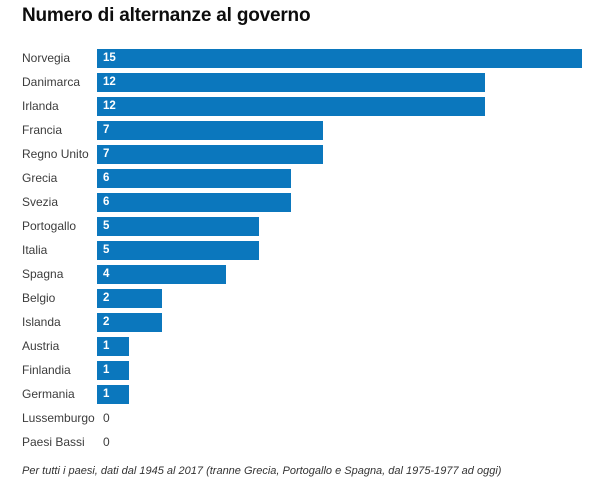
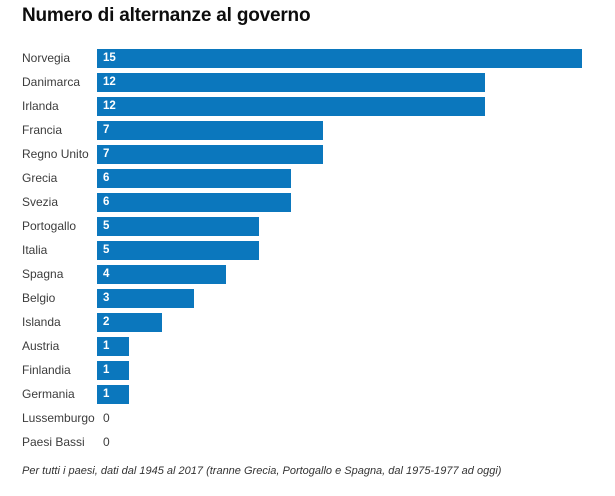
Belgio: 2 -> 3
